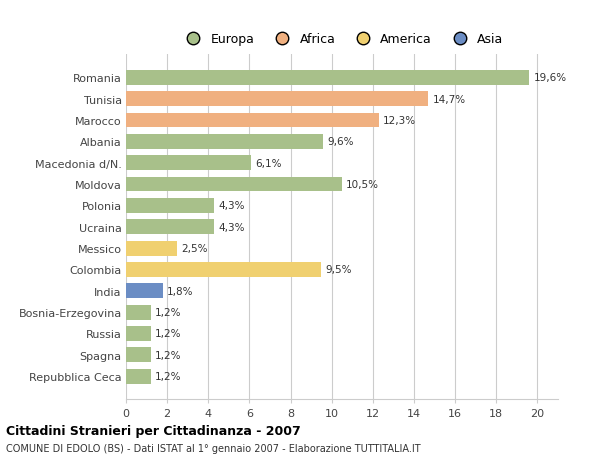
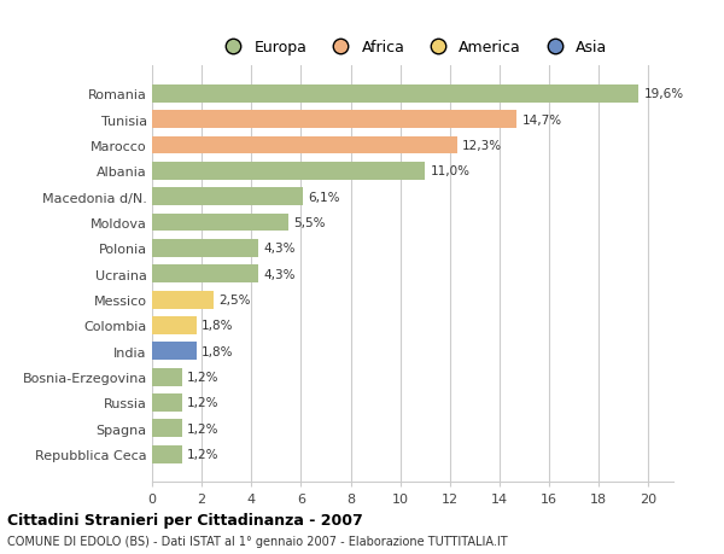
Albania: 9,6% -> 11,0%
Moldova: 10,5% -> 5,5%
Colombia: 9,5% -> 1,8%
